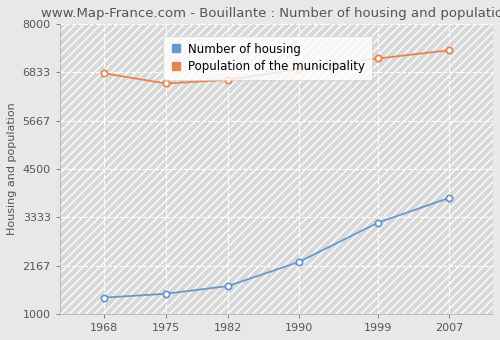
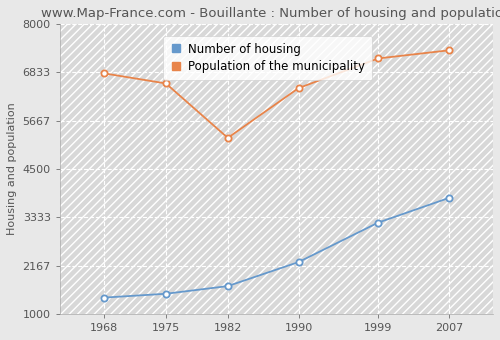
Population of the municipality/1982: 6650 -> 5250
Population of the municipality/1990: 6910 -> 6450
